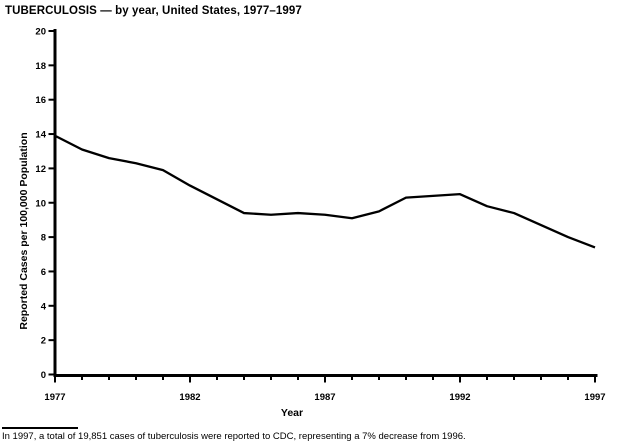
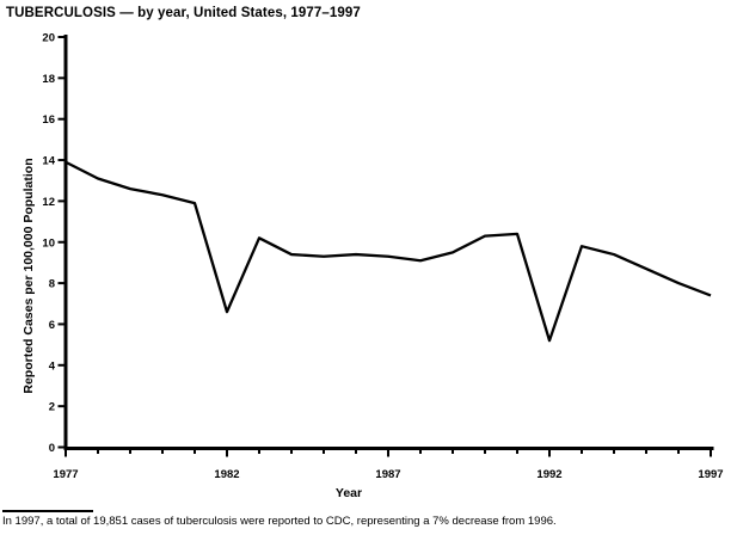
1982: 11.0 -> 6.6
1992: 10.5 -> 5.2
